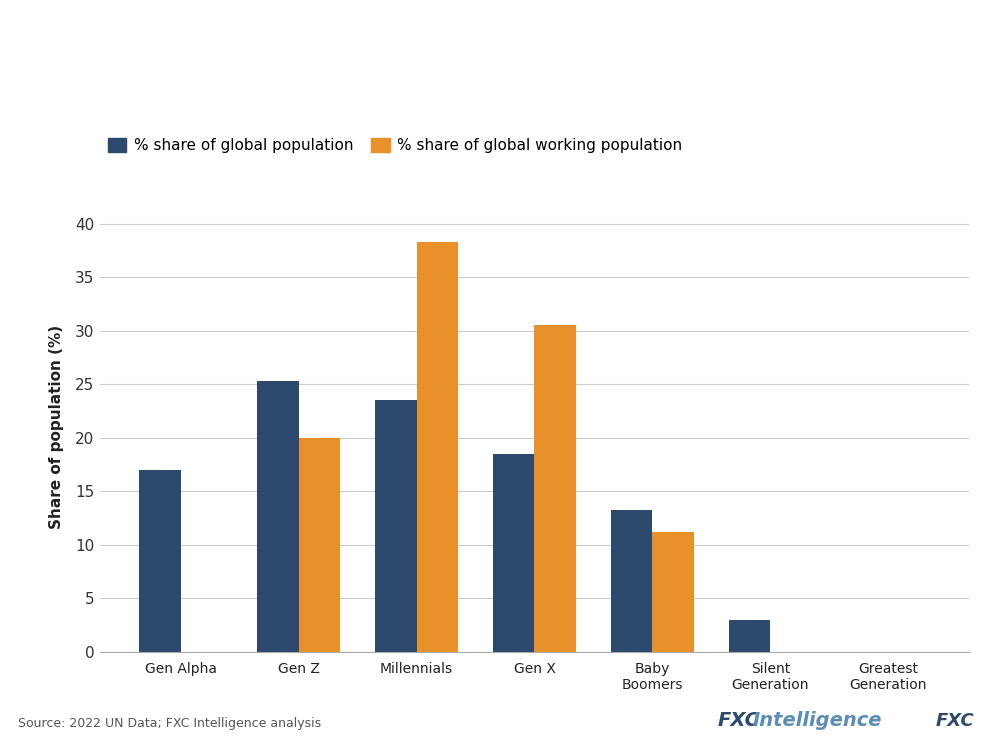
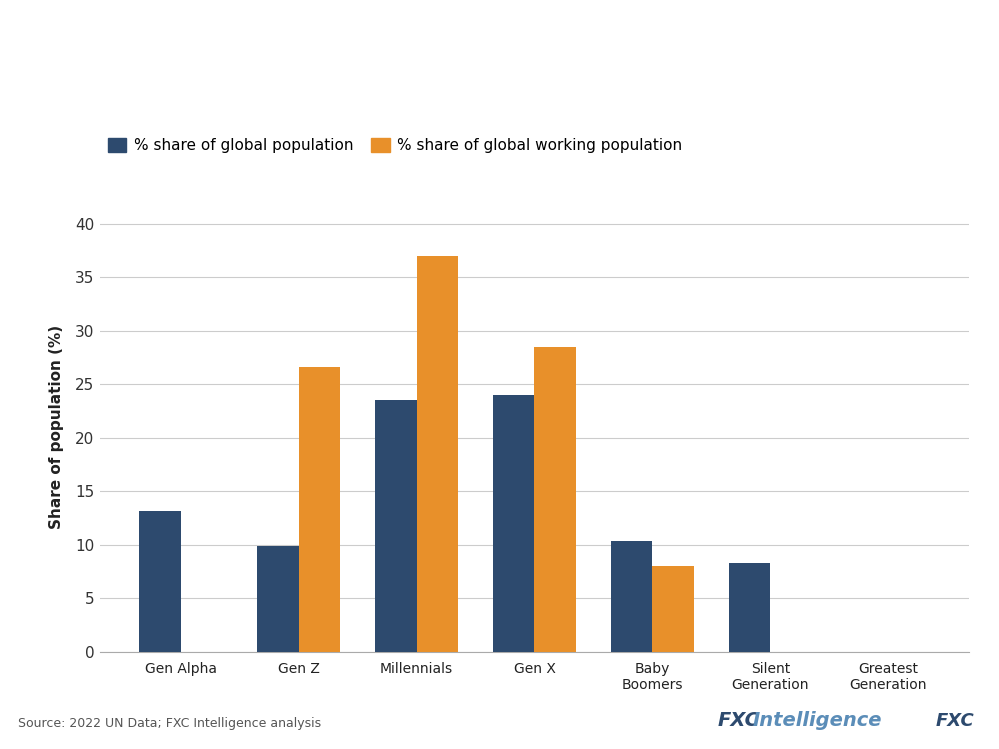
% share of global population/Gen Alpha: 17.0 -> 13.1
% share of global population/Gen Z: 25.3 -> 9.9
% share of global working population/Gen Z: 20.0 -> 26.6
% share of global working population/Millennials: 38.3 -> 37.0
% share of global population/Gen X: 18.5 -> 24.0
% share of global working population/Gen X: 30.5 -> 28.5
% share of global population/Baby Boomers: 13.2 -> 10.3
% share of global working population/Baby Boomers: 11.2 -> 8.0
% share of global population/Silent Generation: 3.0 -> 8.3
